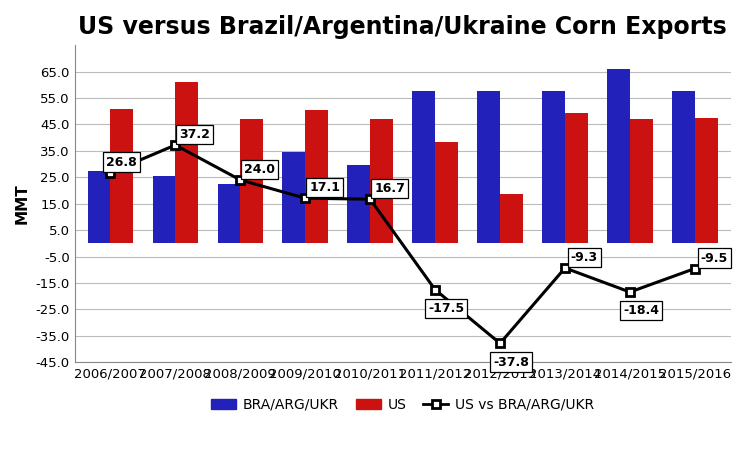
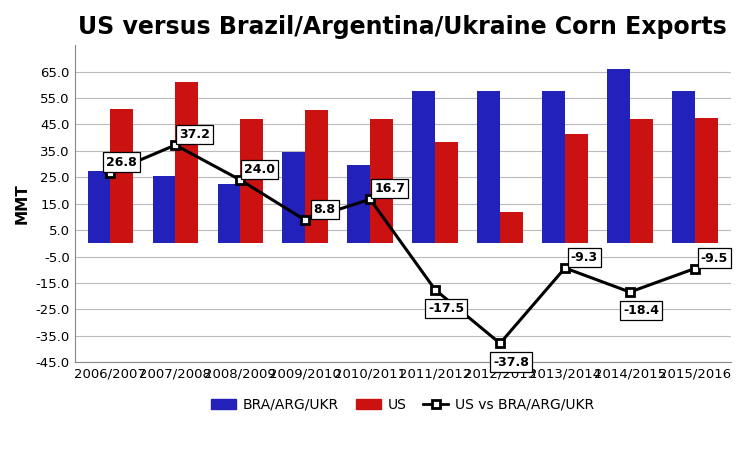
US vs BRA/ARG/UKR/2009/2010: 17.1 -> 8.8
US/2012/2013: 18.5 -> 12.0
US/2013/2014: 49.5 -> 41.5
